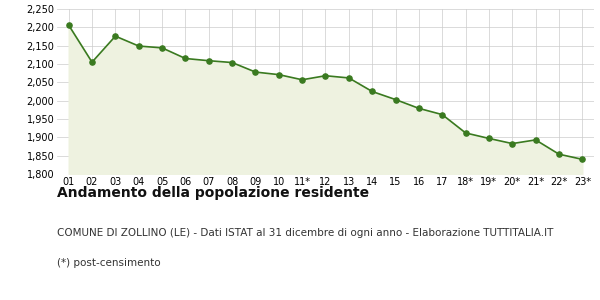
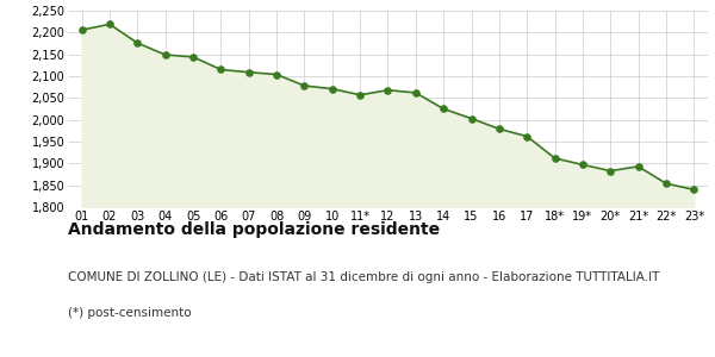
02: 2,105 -> 2,219
